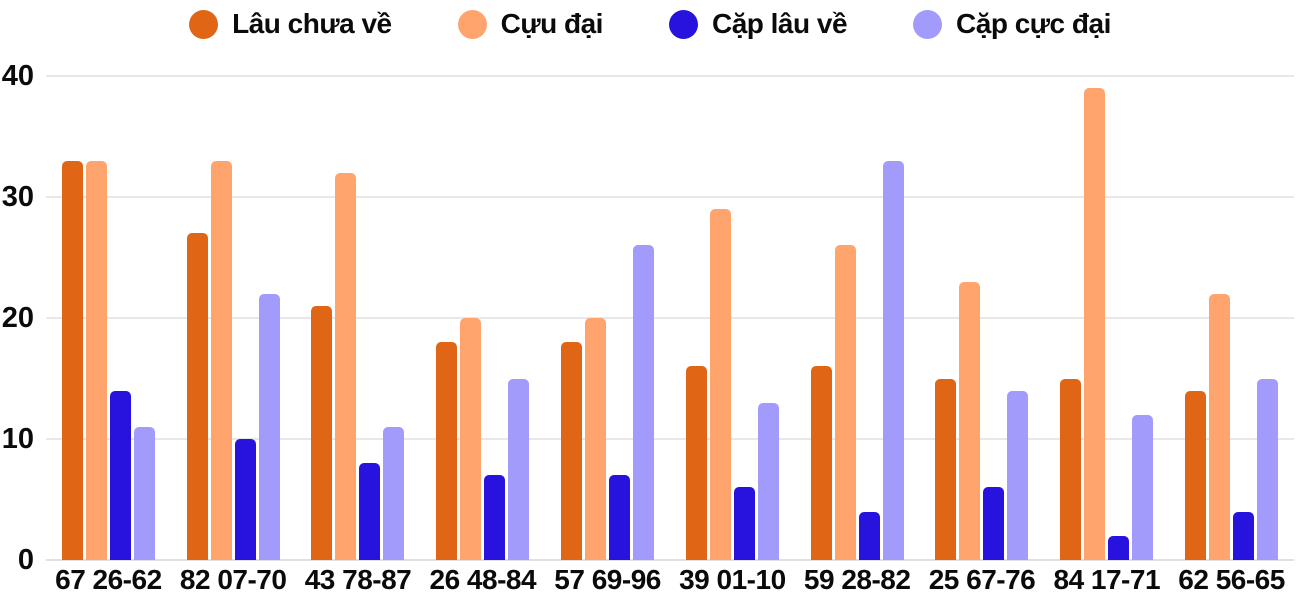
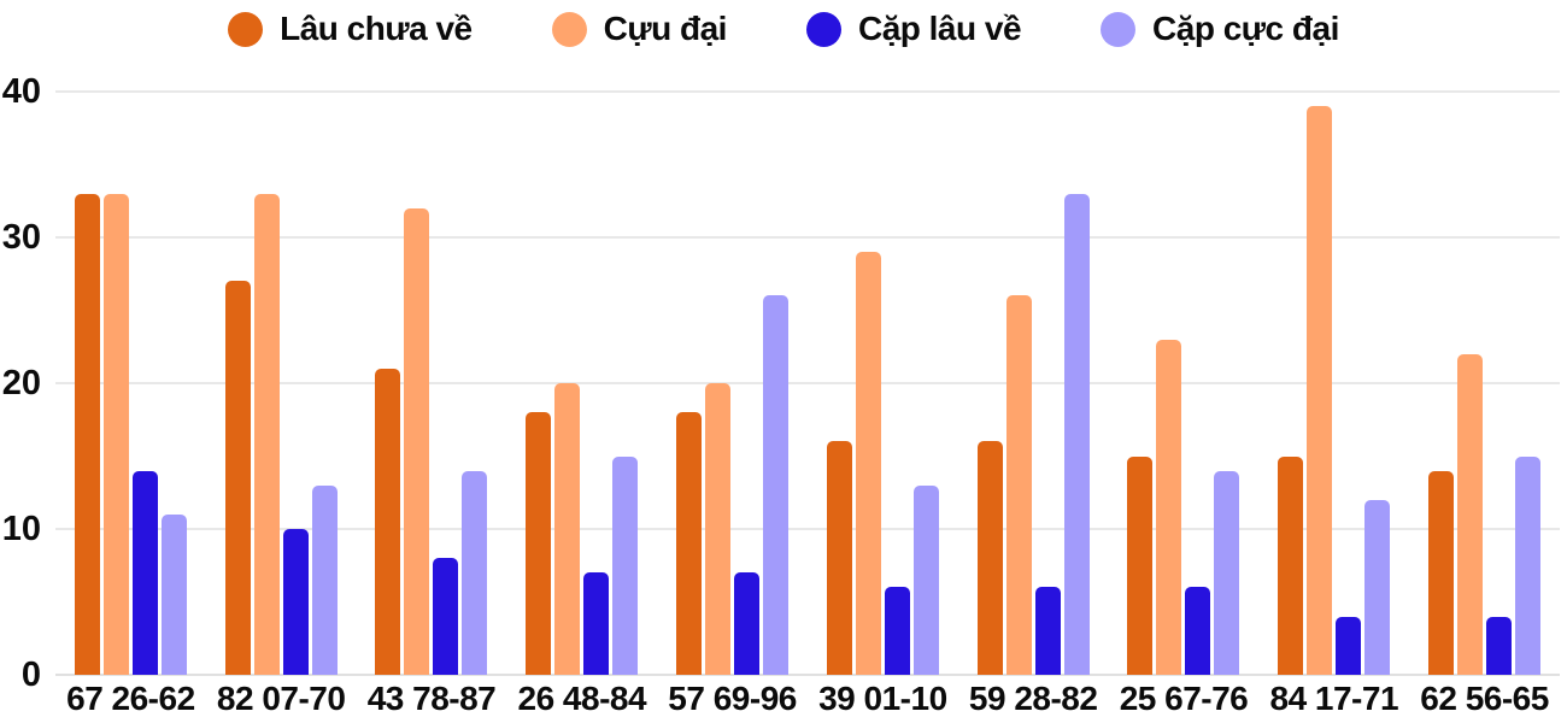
Cặp cực đại/82 07-70: 22 -> 13
Cặp cực đại/43 78-87: 11 -> 14
Cặp lâu về/59 28-82: 4 -> 6
Cặp lâu về/84 17-71: 2 -> 4
